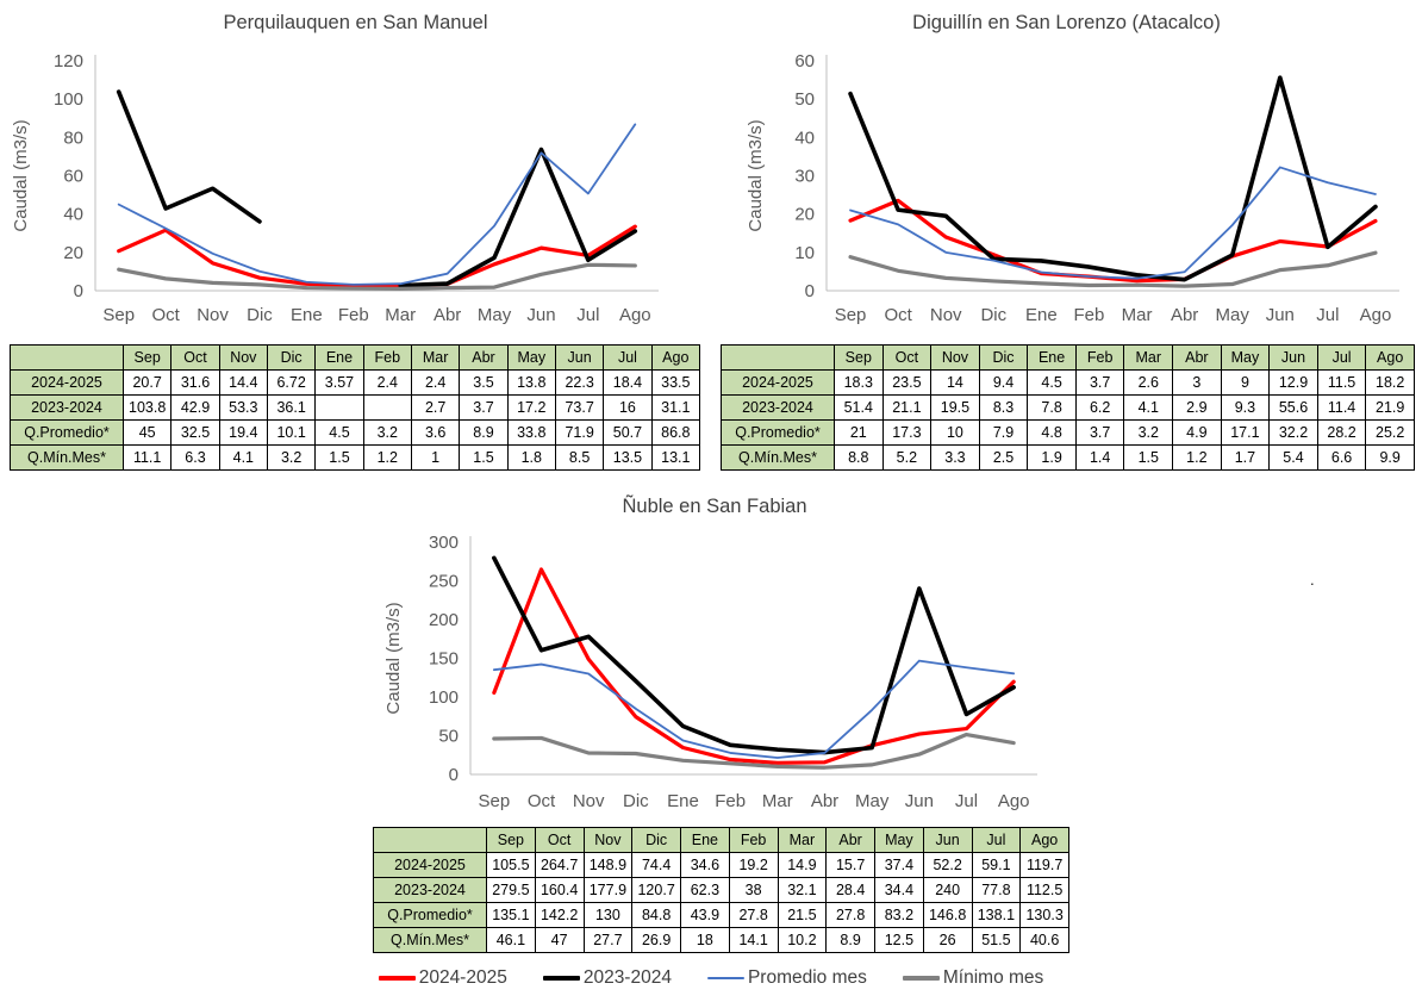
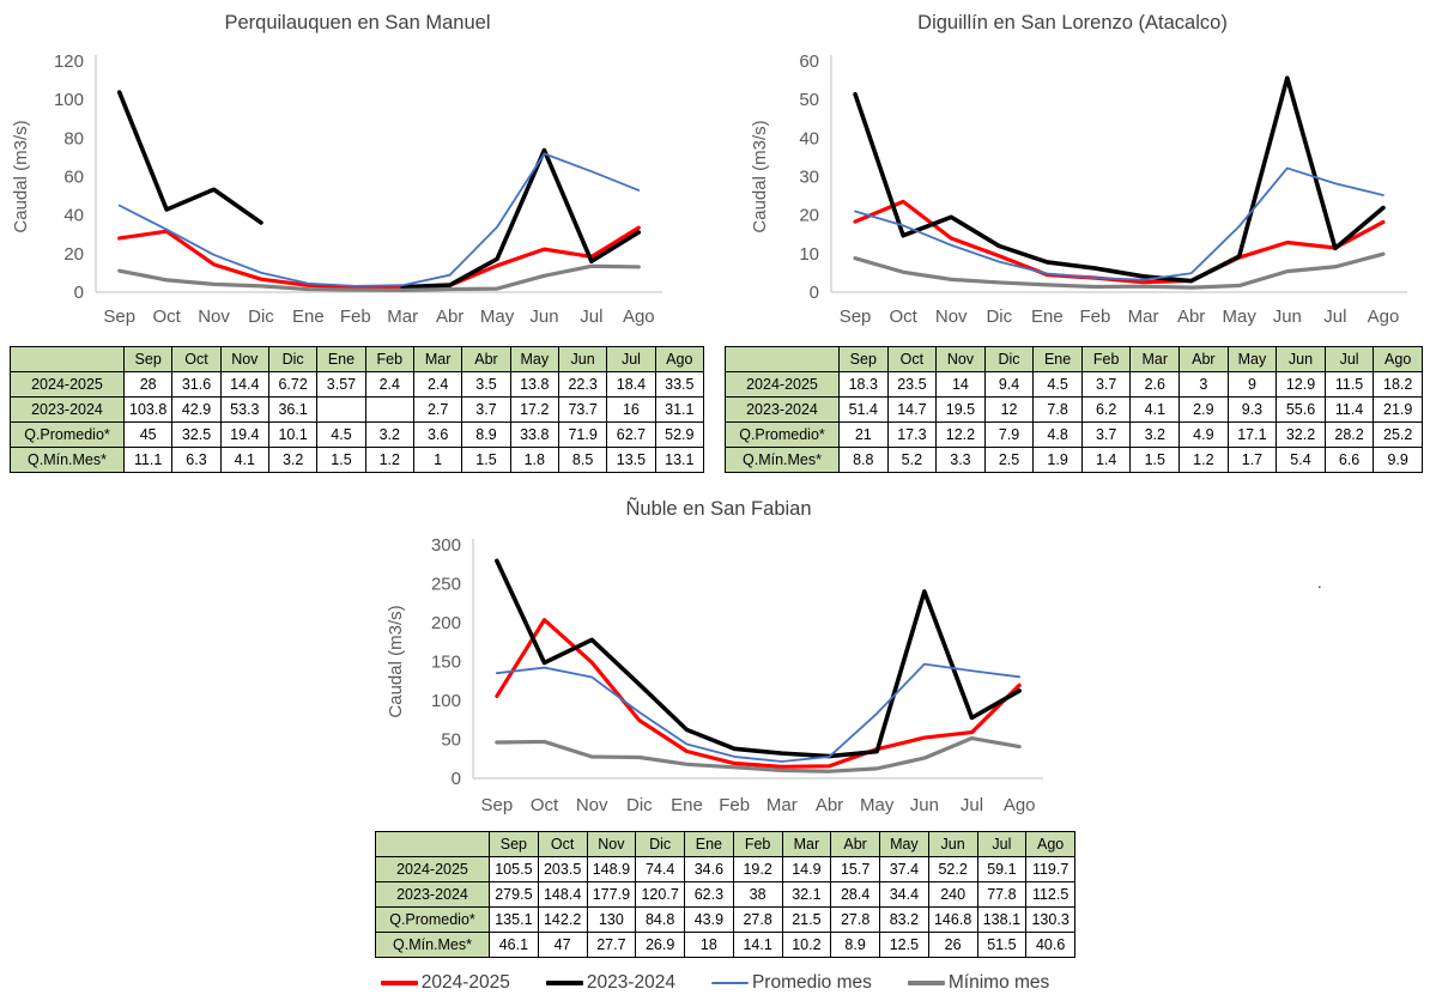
Perquilauquen en San Manuel/2024-2025/Sep: 20.7 -> 28
Perquilauquen en San Manuel/Promedio mes/Jul: 50.7 -> 62.7
Perquilauquen en San Manuel/Promedio mes/Ago: 86.8 -> 52.9
Diguillín en San Lorenzo (Atacalco)/2023-2024/Oct: 21.1 -> 14.7
Diguillín en San Lorenzo (Atacalco)/Promedio mes/Nov: 10 -> 12.2
Diguillín en San Lorenzo (Atacalco)/2023-2024/Dic: 8.3 -> 12
Ñuble en San Fabian/2024-2025/Oct: 264.7 -> 203.5
Ñuble en San Fabian/2023-2024/Oct: 160.4 -> 148.4
